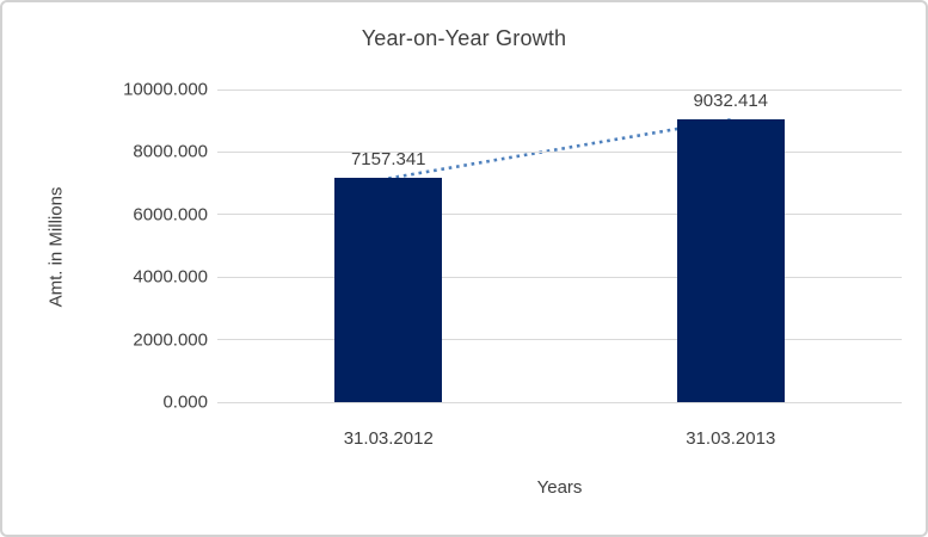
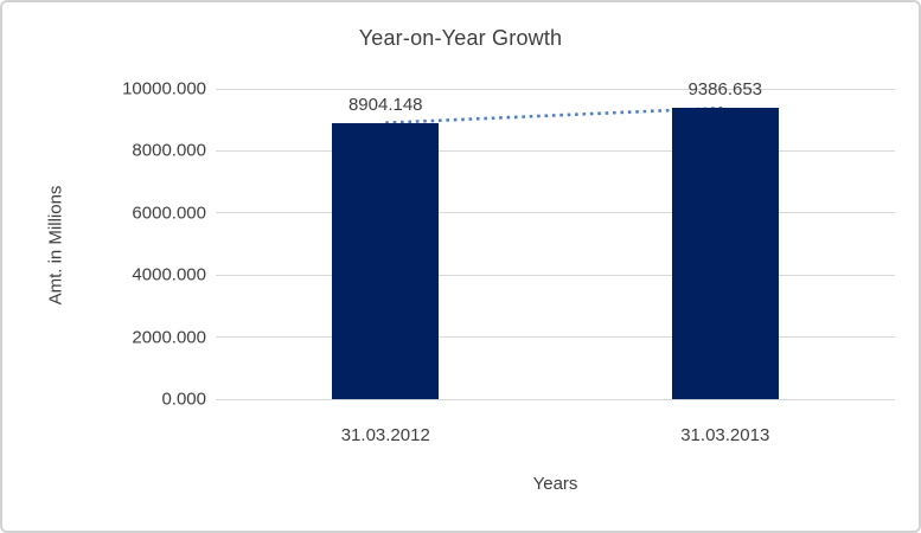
31.03.2012: 7157.341 -> 8904.148
31.03.2013: 9032.414 -> 9386.653
